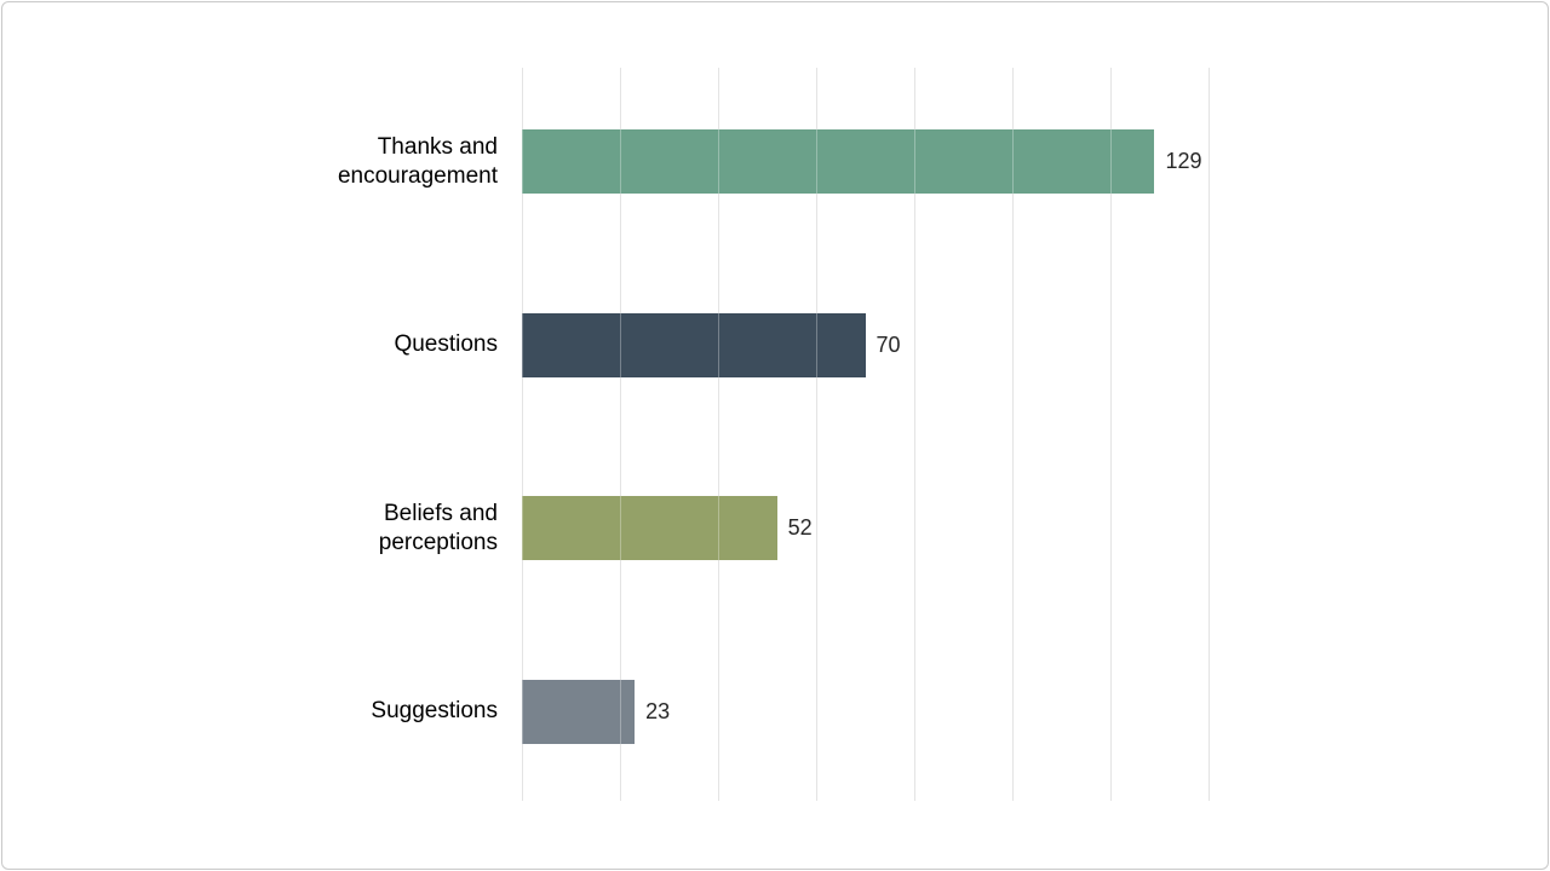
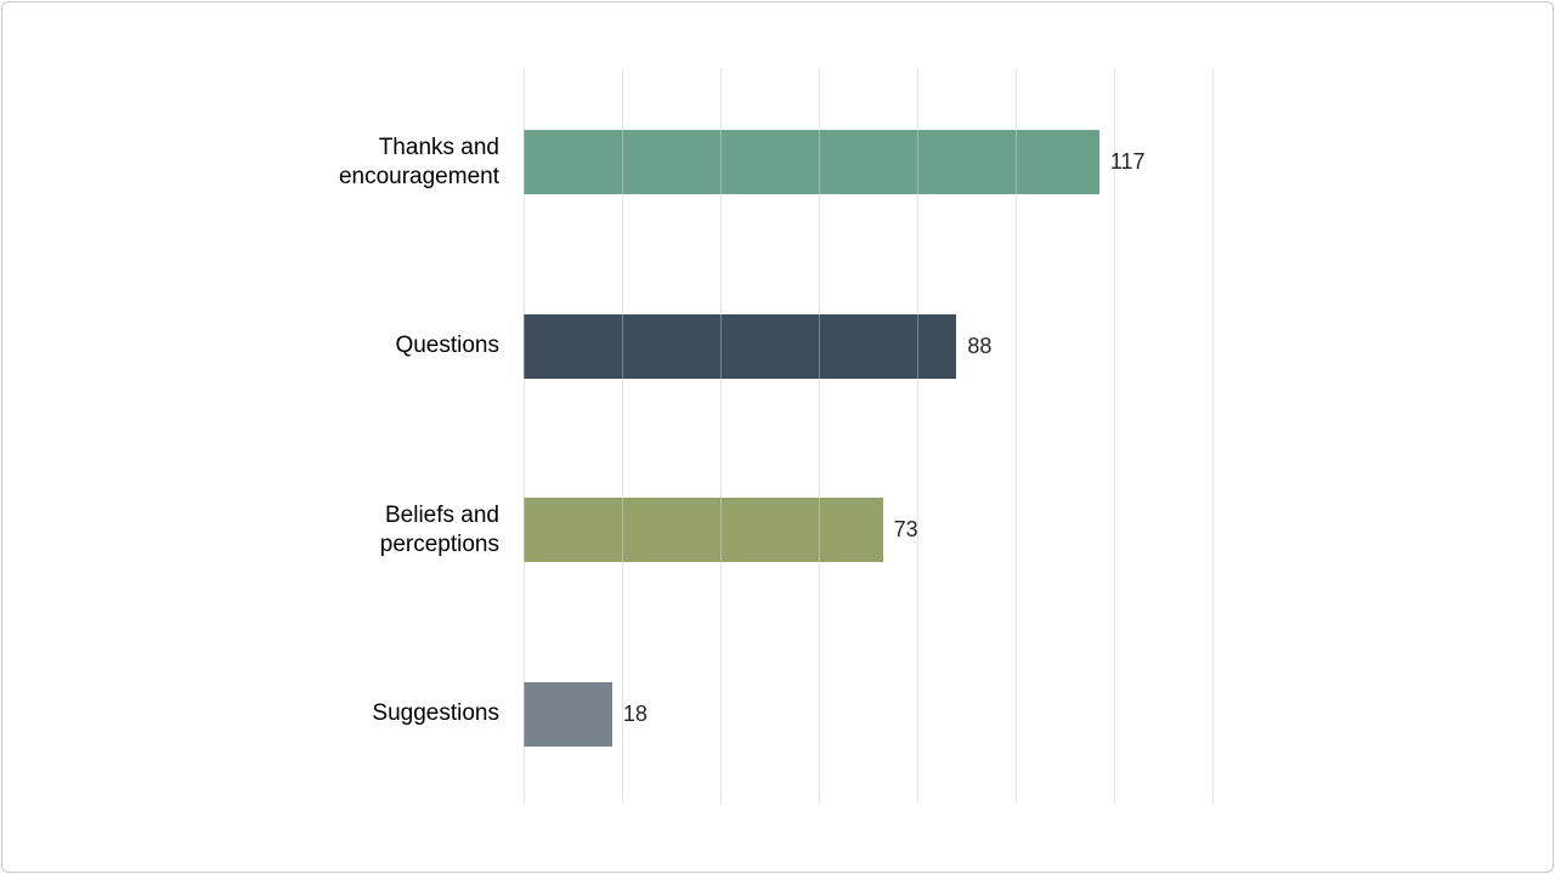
Thanks and encouragement: 129 -> 117
Questions: 70 -> 88
Beliefs and perceptions: 52 -> 73
Suggestions: 23 -> 18
